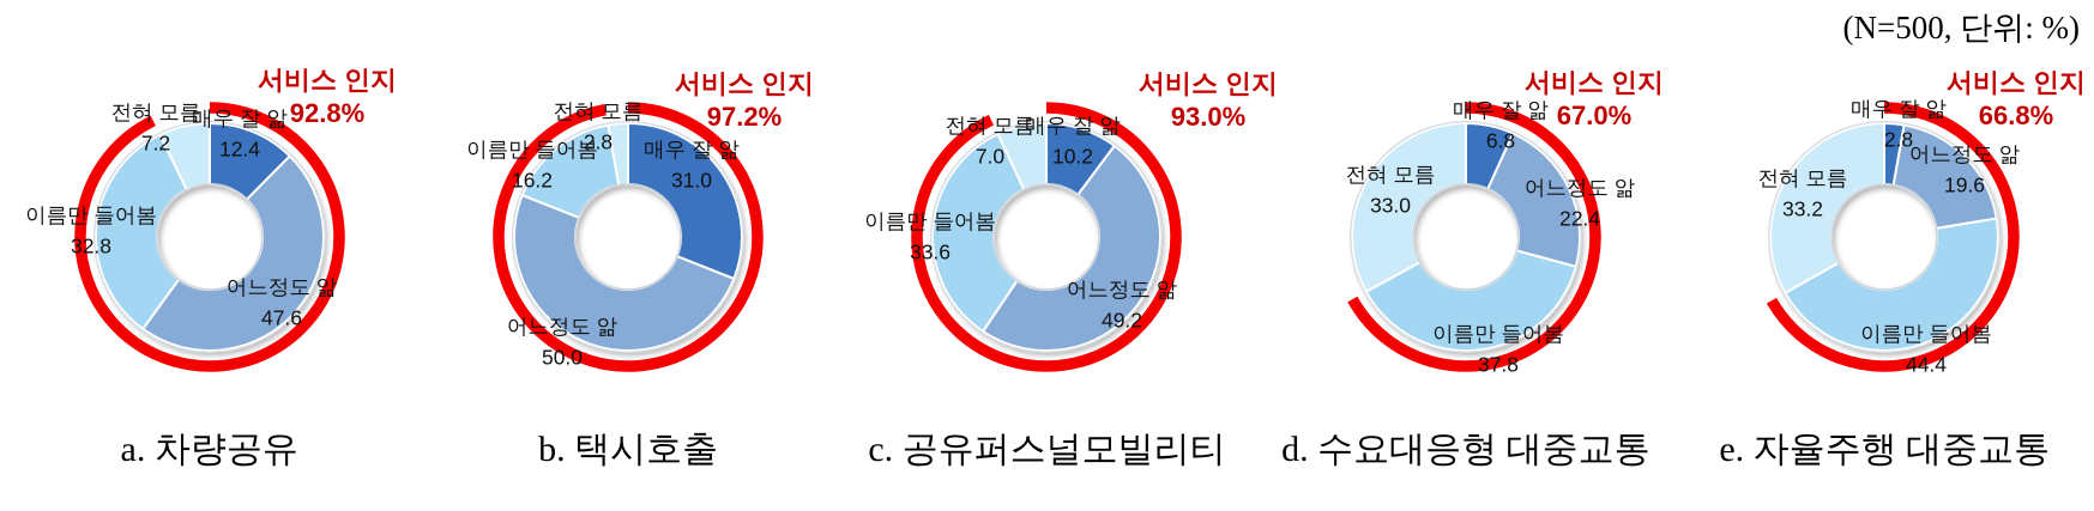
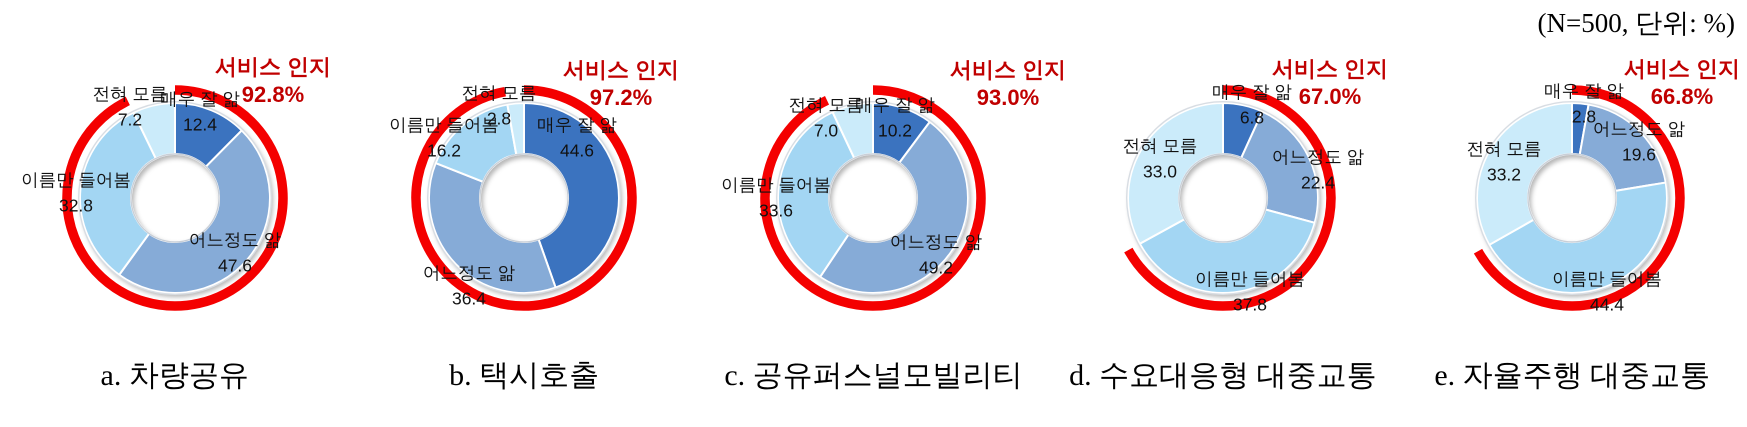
b. 택시호출/매우 잘 앎: 31.0 -> 44.6
b. 택시호출/어느정도 앎: 50.0 -> 36.4
